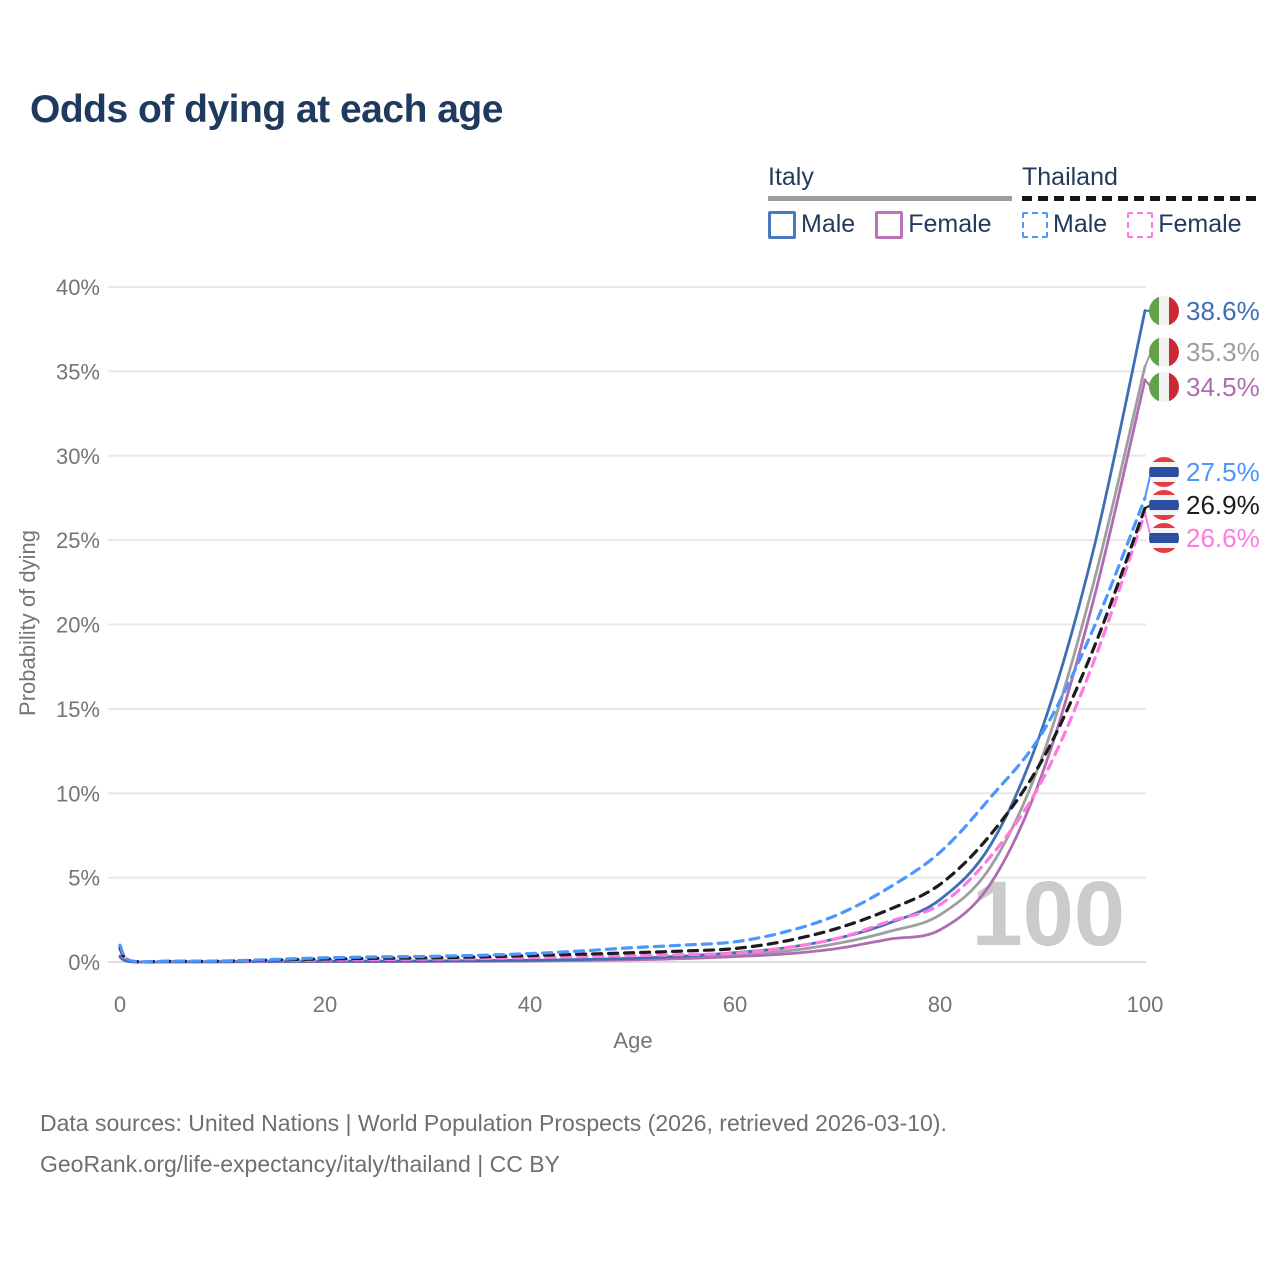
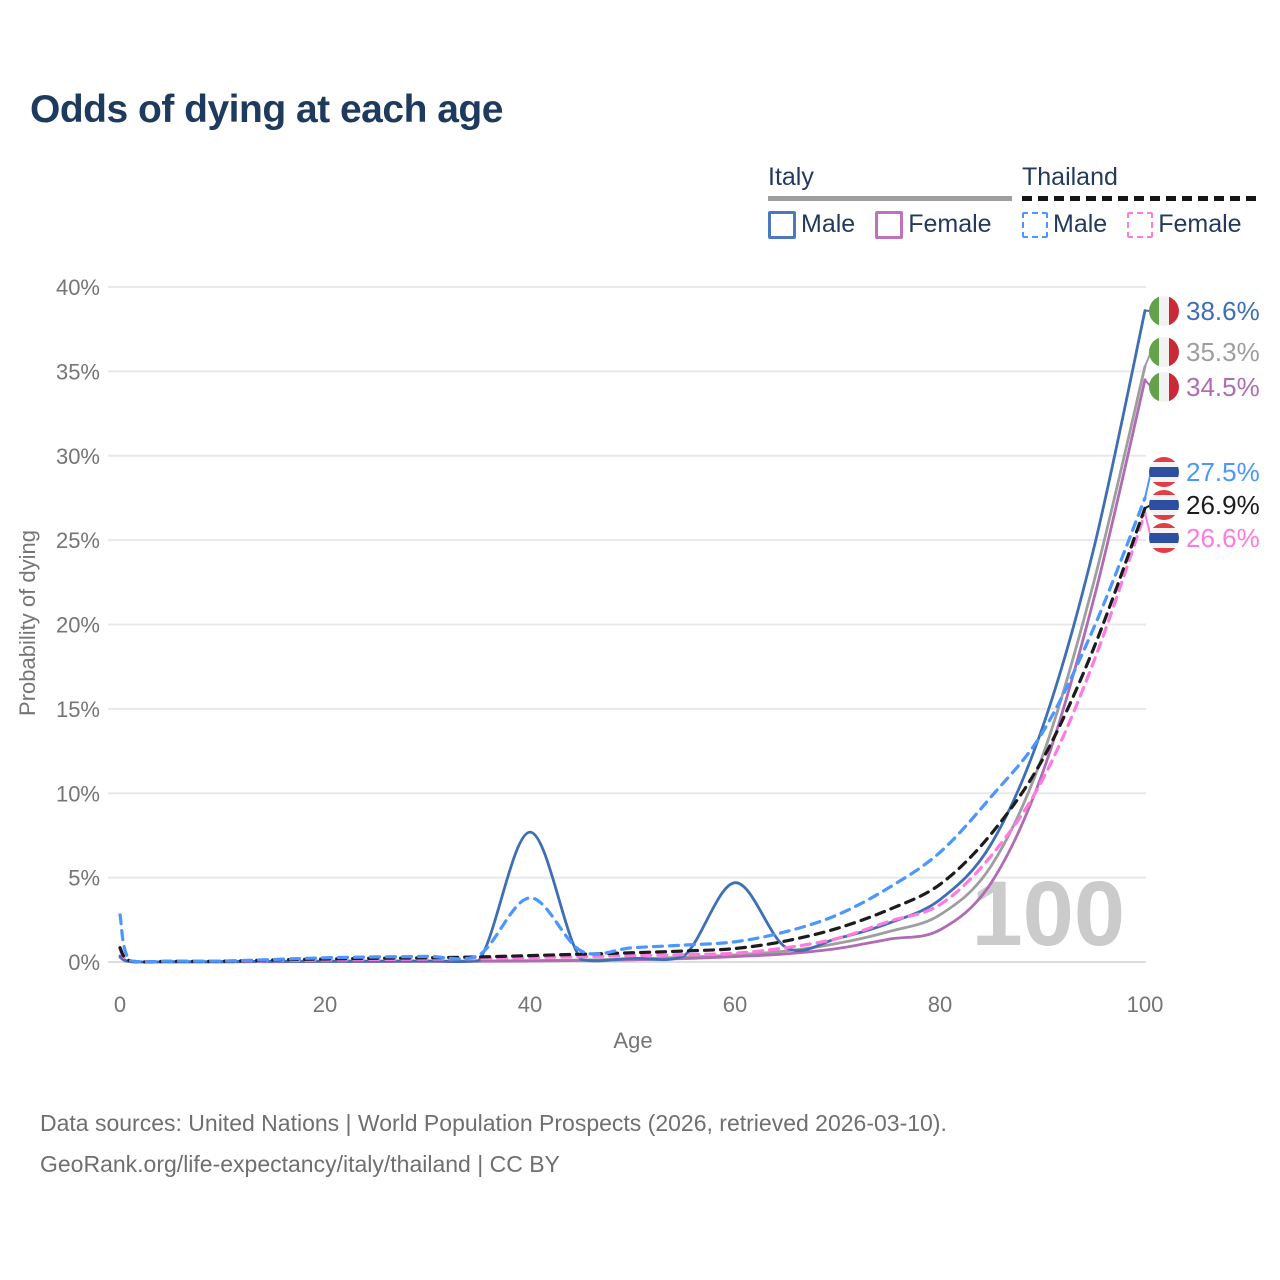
Thailand Male/0: 1.0% -> 2.8%
Italy Male/40: 0.1% -> 7.7%
Thailand Male/40: 0.5% -> 3.8%
Italy Male/60: 0.6% -> 4.7%
